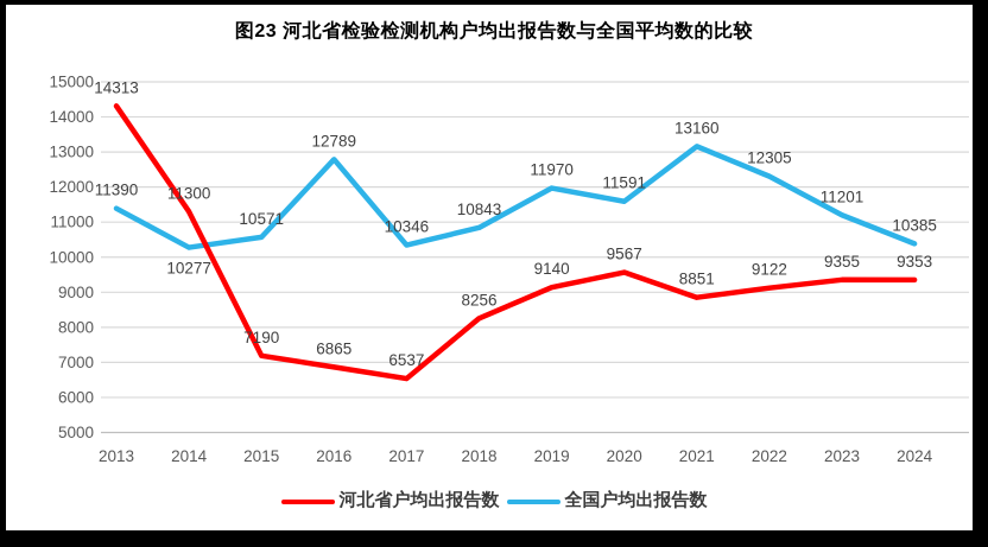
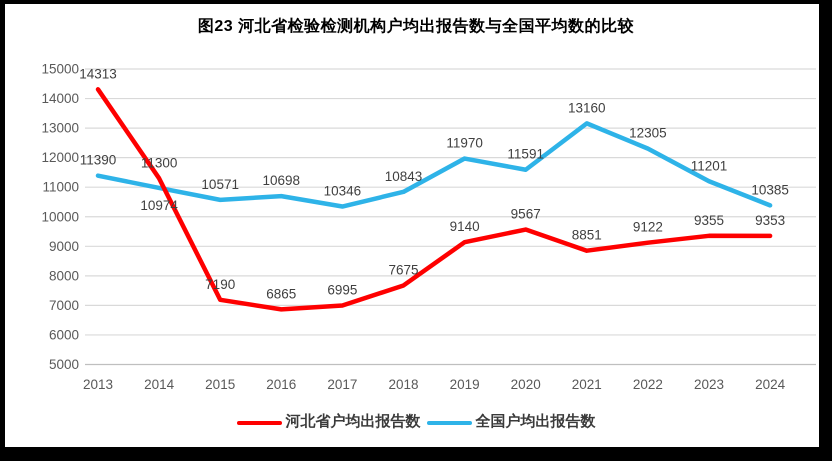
全国户均出报告数/2014: 10277 -> 10974
全国户均出报告数/2016: 12789 -> 10698
河北省户均出报告数/2017: 6537 -> 6995
河北省户均出报告数/2018: 8256 -> 7675
